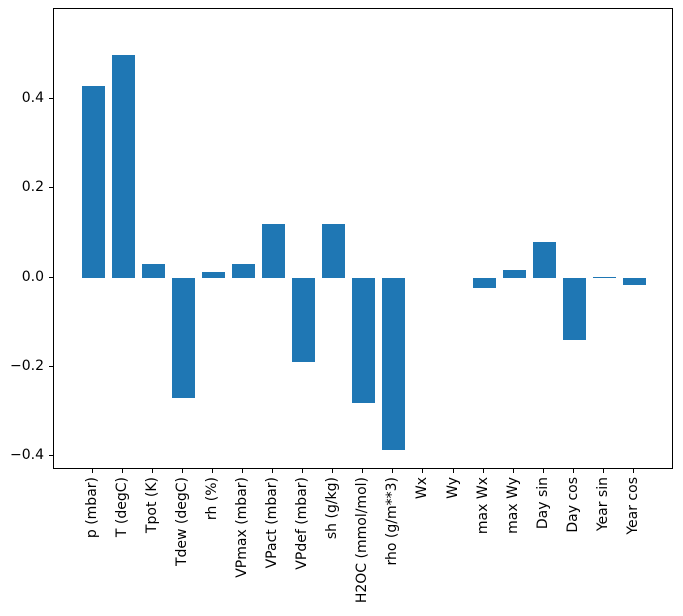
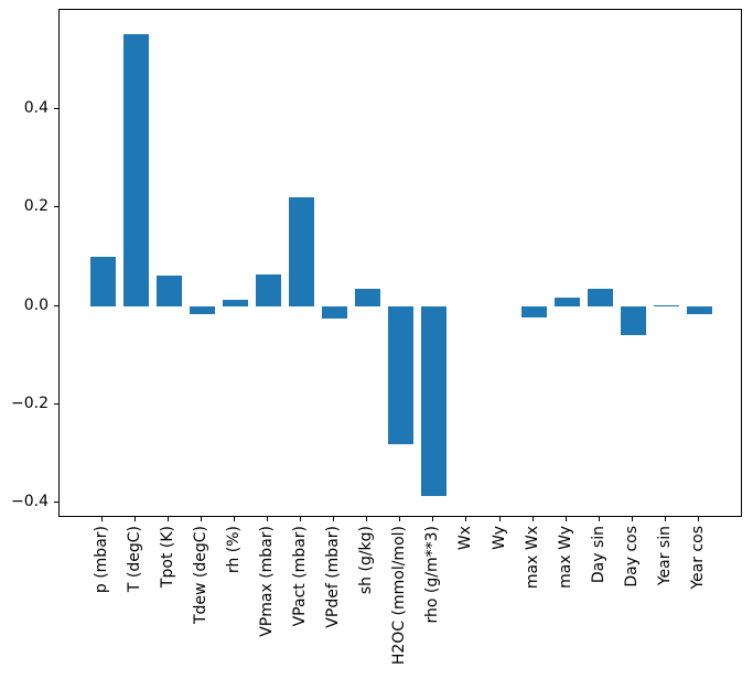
p (mbar): 0.43 -> 0.10
T (degC): 0.50 -> 0.55
Tpot (K): 0.03 -> 0.06
Tdew (degC): -0.27 -> -0.02
VPmax (mbar): 0.03 -> 0.07
VPact (mbar): 0.12 -> 0.22
VPdef (mbar): -0.19 -> -0.03
sh (g/kg): 0.12 -> 0.03
Day sin: 0.08 -> 0.04
Day cos: -0.14 -> -0.06
